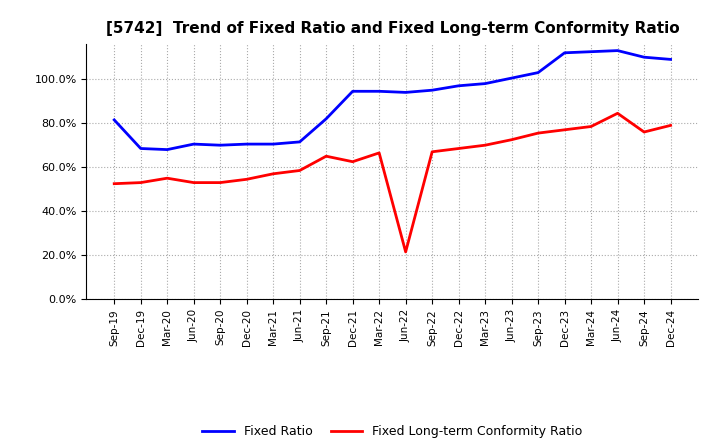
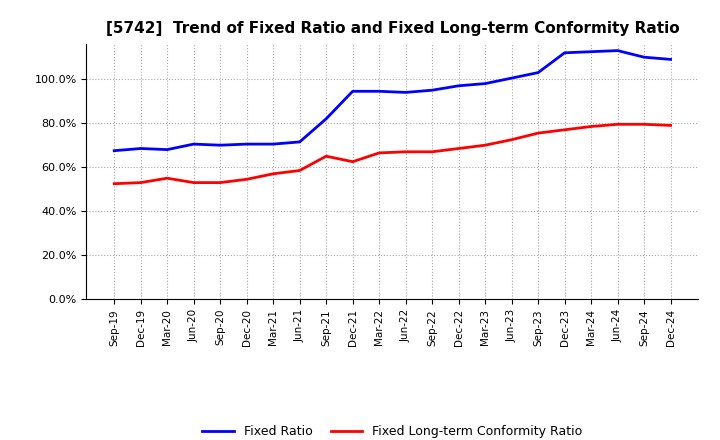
Fixed Ratio/Sep-19: 81.5% -> 67.5%
Fixed Long-term Conformity Ratio/Jun-22: 21.5% -> 67.0%
Fixed Long-term Conformity Ratio/Jun-24: 84.5% -> 79.5%
Fixed Long-term Conformity Ratio/Sep-24: 76.0% -> 79.5%
